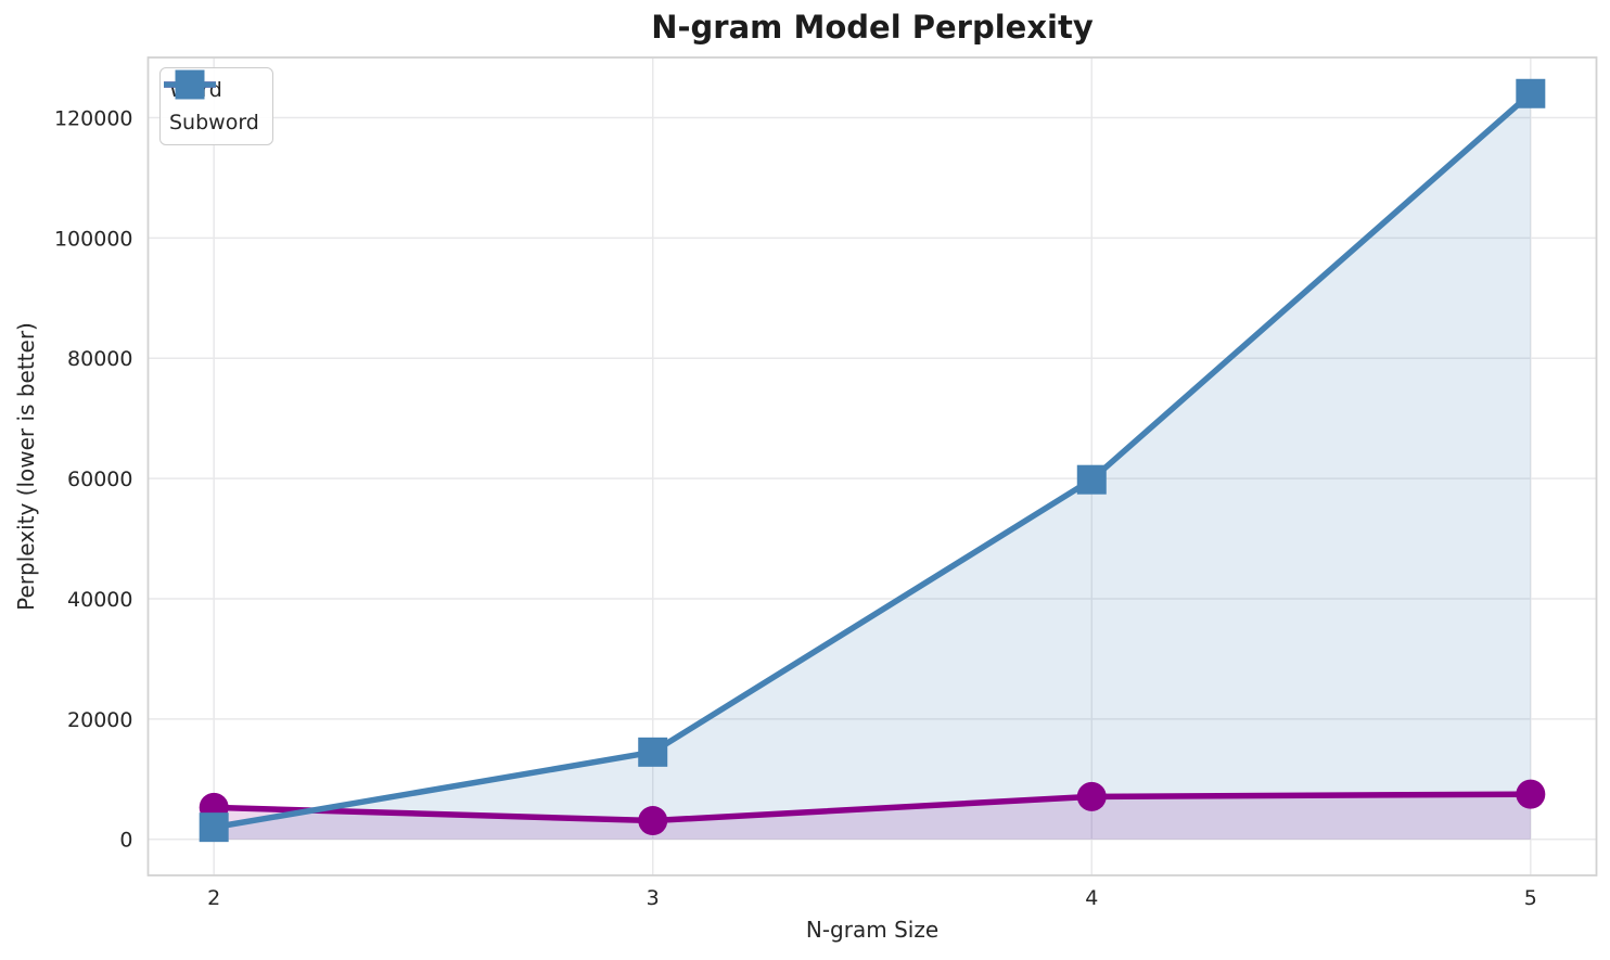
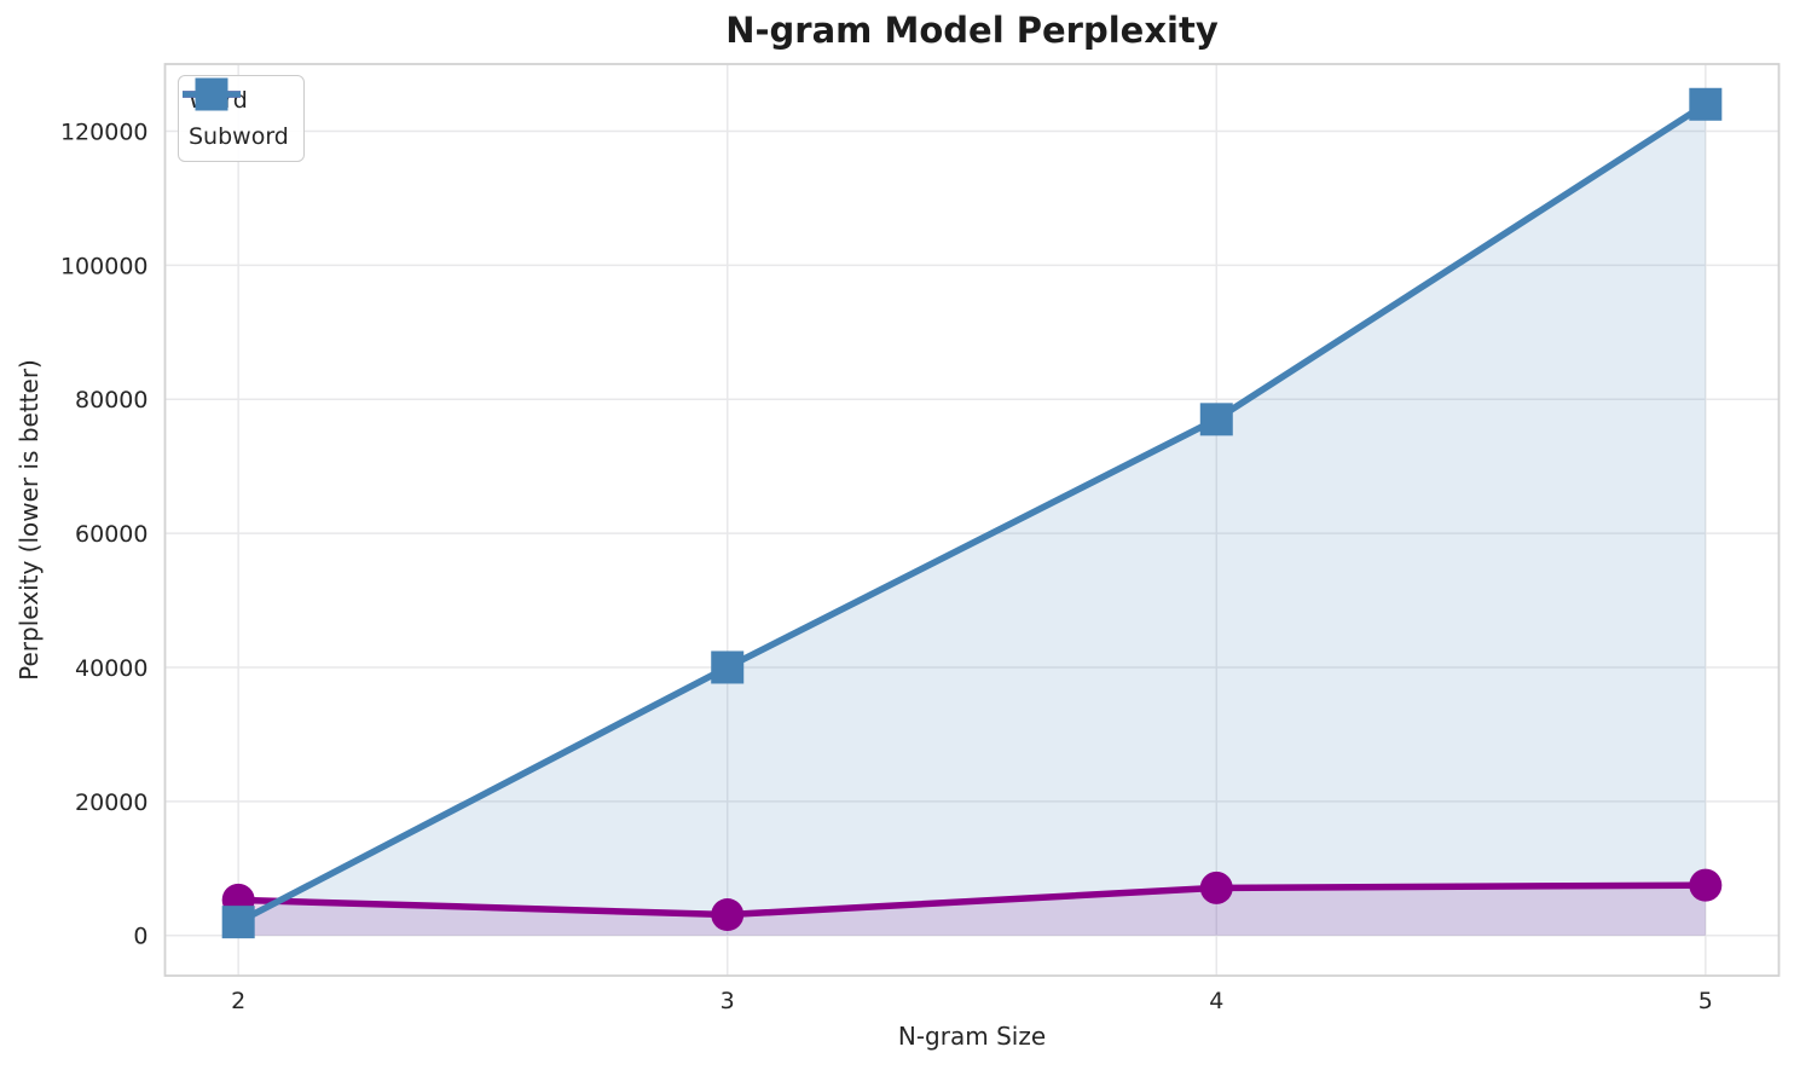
Subword/3: 14000 -> 40000
Subword/4: 60000 -> 77000
